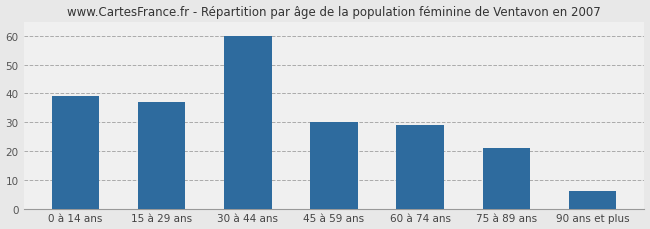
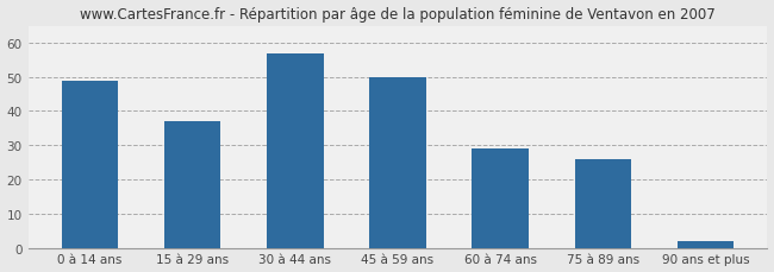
0 à 14 ans: 39 -> 49
30 à 44 ans: 60 -> 57
45 à 59 ans: 30 -> 50
75 à 89 ans: 21 -> 26
90 ans et plus: 6 -> 2
